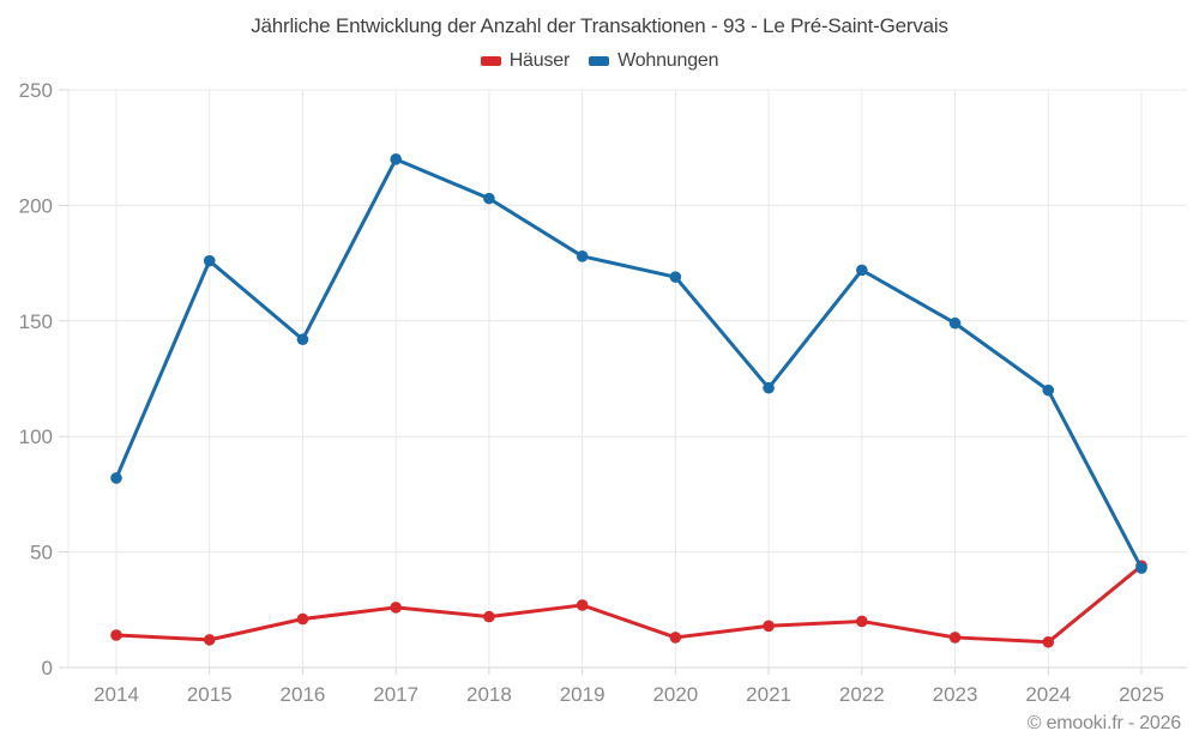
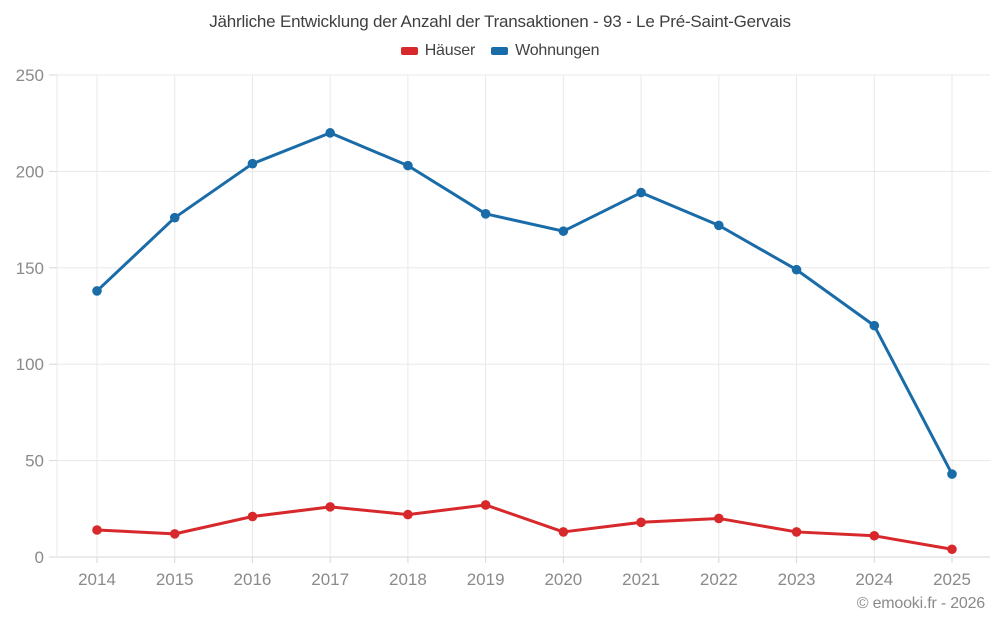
Wohnungen/2014: 82 -> 138
Wohnungen/2016: 142 -> 204
Wohnungen/2021: 121 -> 189
Häuser/2025: 44 -> 4
